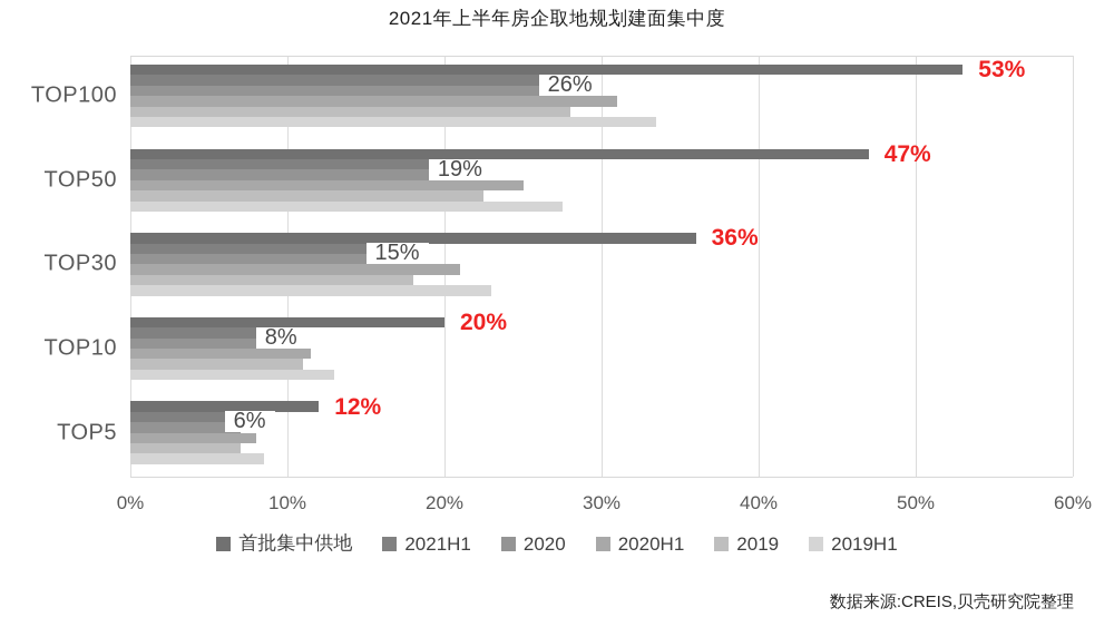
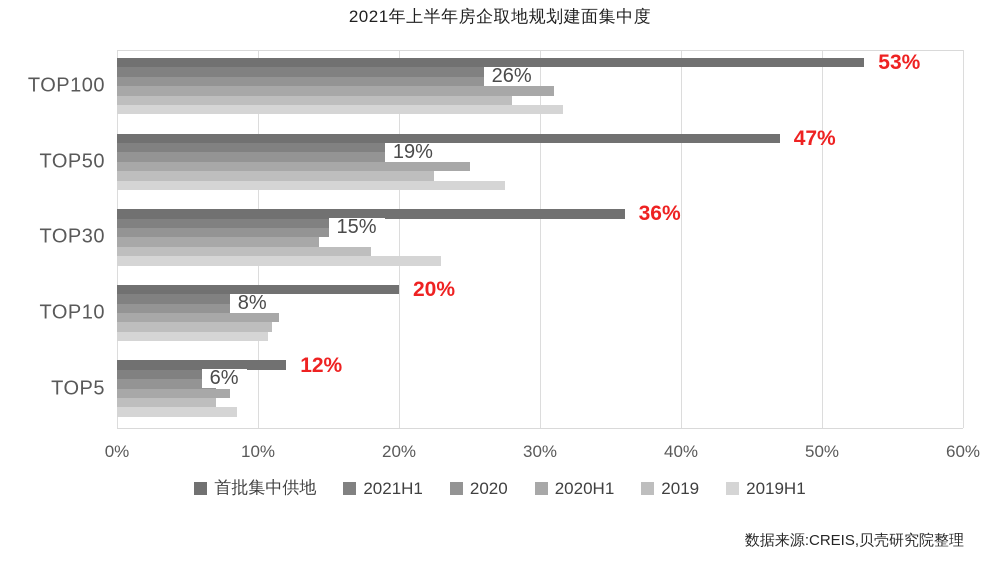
2019H1/TOP100: 33.5% -> 31.6%
2020H1/TOP30: 21.0% -> 14.3%
2019H1/TOP10: 13.0% -> 10.7%
